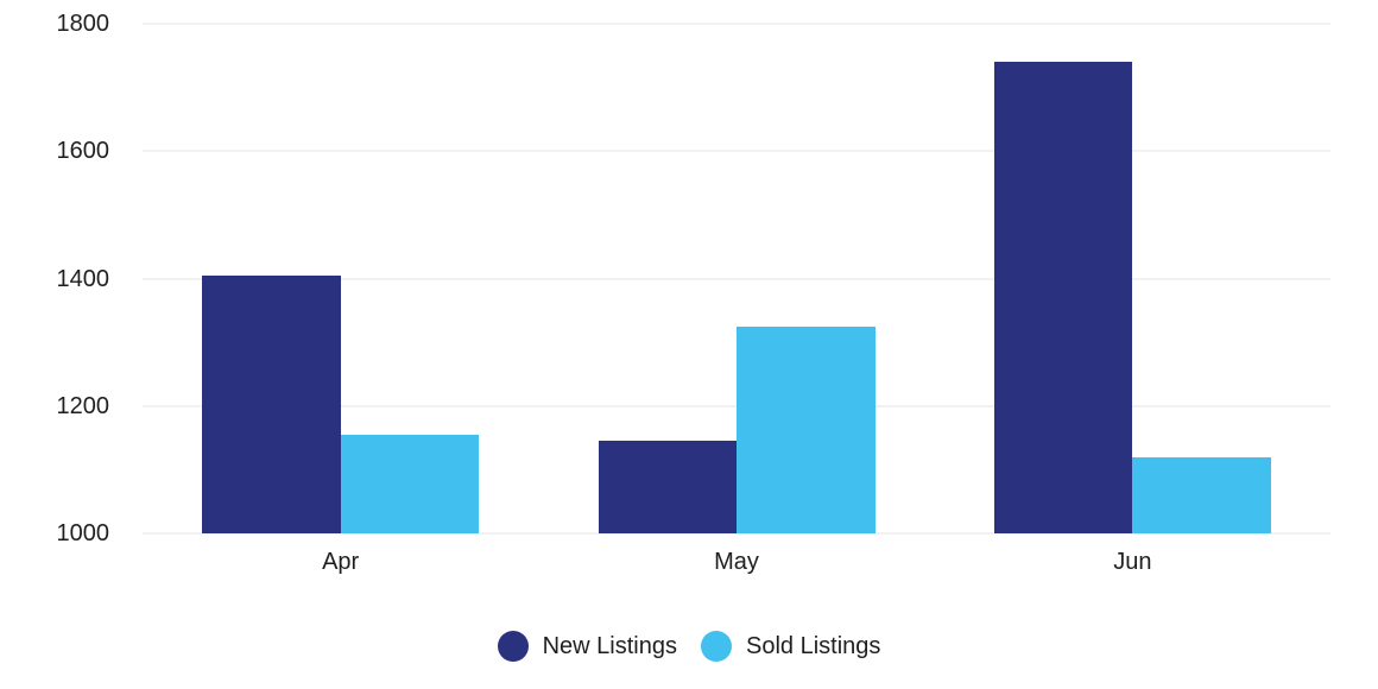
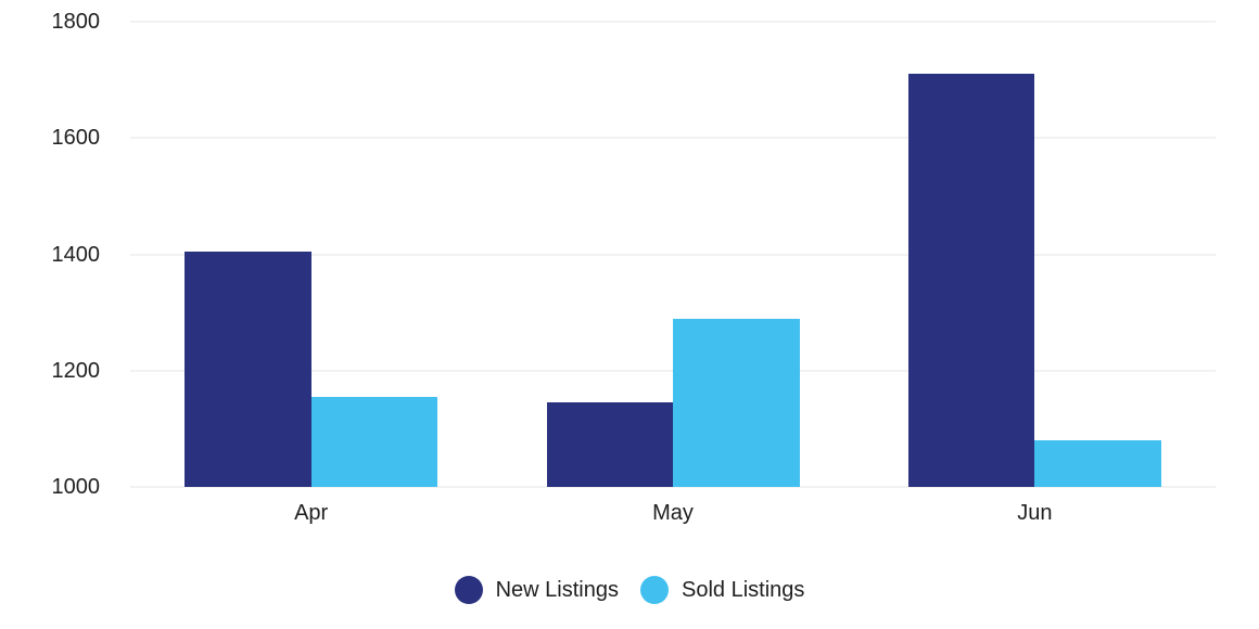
Sold Listings/May: 1320 -> 1290
New Listings/Jun: 1740 -> 1710
Sold Listings/Jun: 1120 -> 1080
